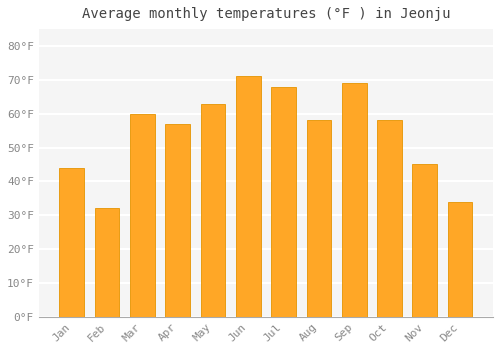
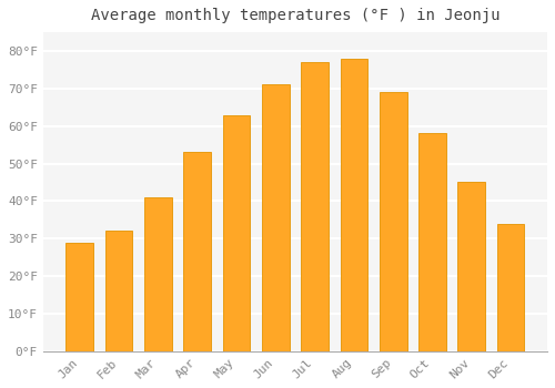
Jan: 44°F -> 29°F
Mar: 60°F -> 41°F
Apr: 57°F -> 53°F
Jul: 68°F -> 77°F
Aug: 58°F -> 78°F
